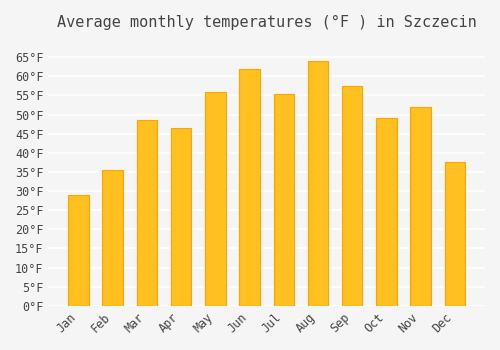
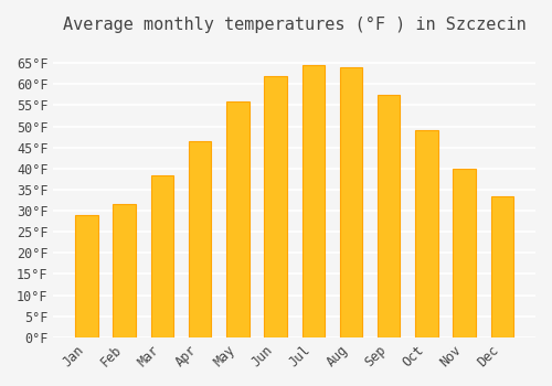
Feb: 35.5°F -> 31.5°F
Mar: 48.5°F -> 38.5°F
Jul: 55.5°F -> 64.5°F
Nov: 52.0°F -> 40.0°F
Dec: 37.5°F -> 33.5°F
